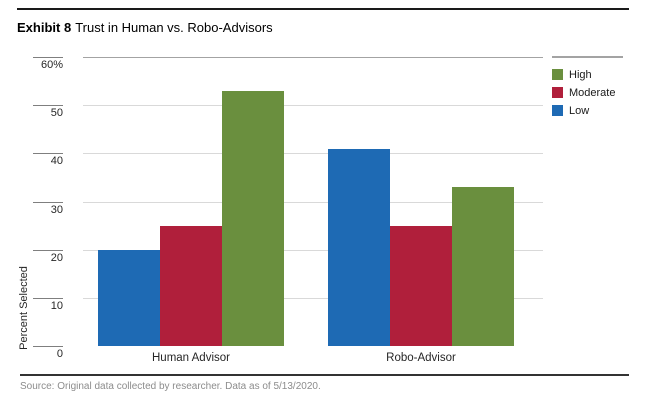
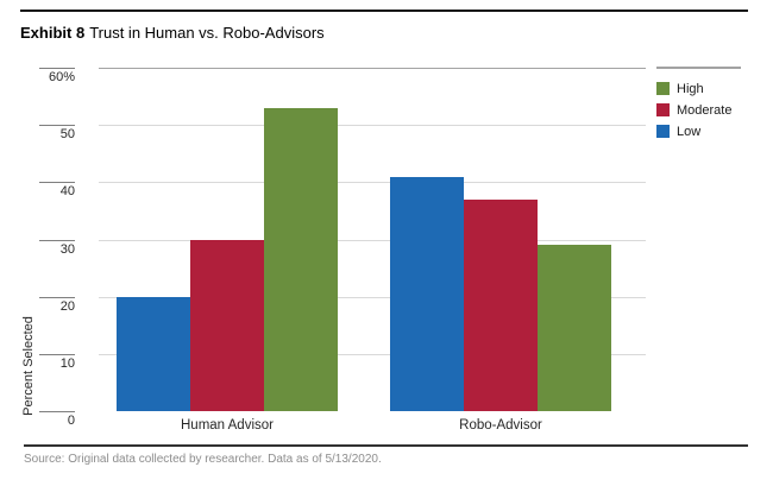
Moderate/Human Advisor: 25% -> 30%
Moderate/Robo-Advisor: 25% -> 37%
High/Robo-Advisor: 33% -> 29%
